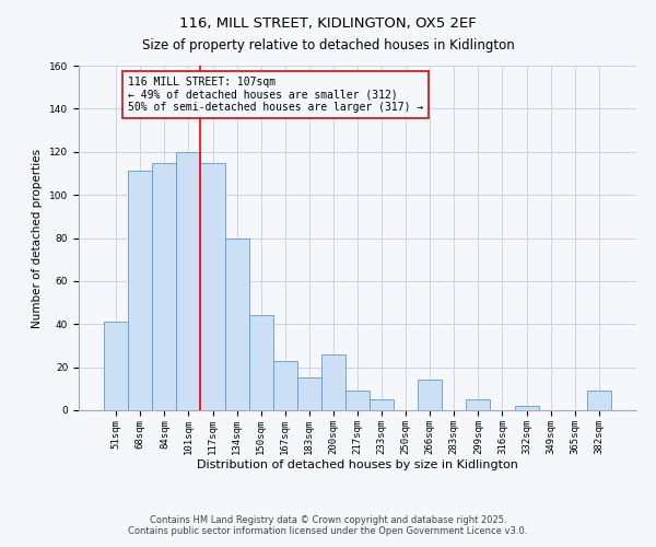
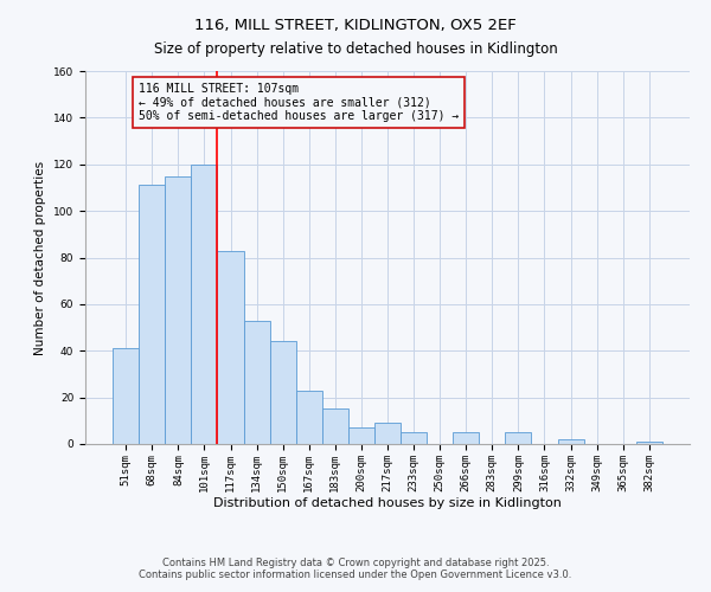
117sqm: 115 -> 83
134sqm: 80 -> 53
200sqm: 26 -> 7
266sqm: 14 -> 5
382sqm: 9 -> 1
